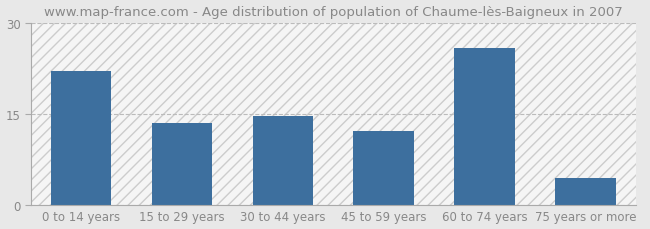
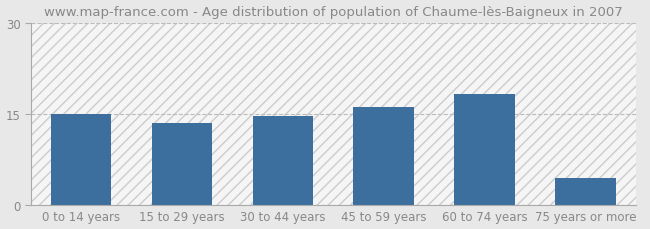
0 to 14 years: 22.0 -> 15.0
45 to 59 years: 12.2 -> 16.1
60 to 74 years: 25.8 -> 18.2
